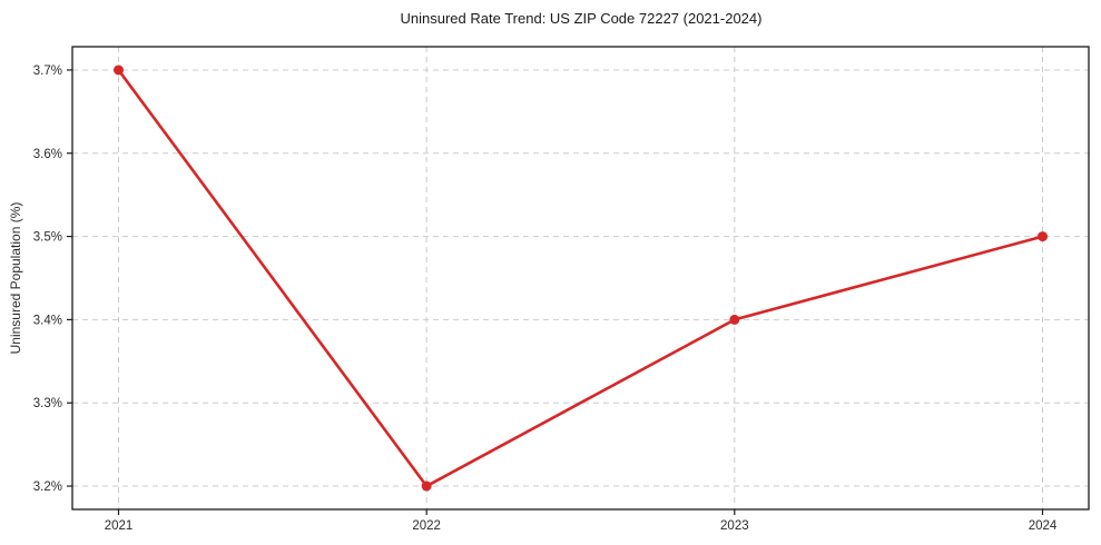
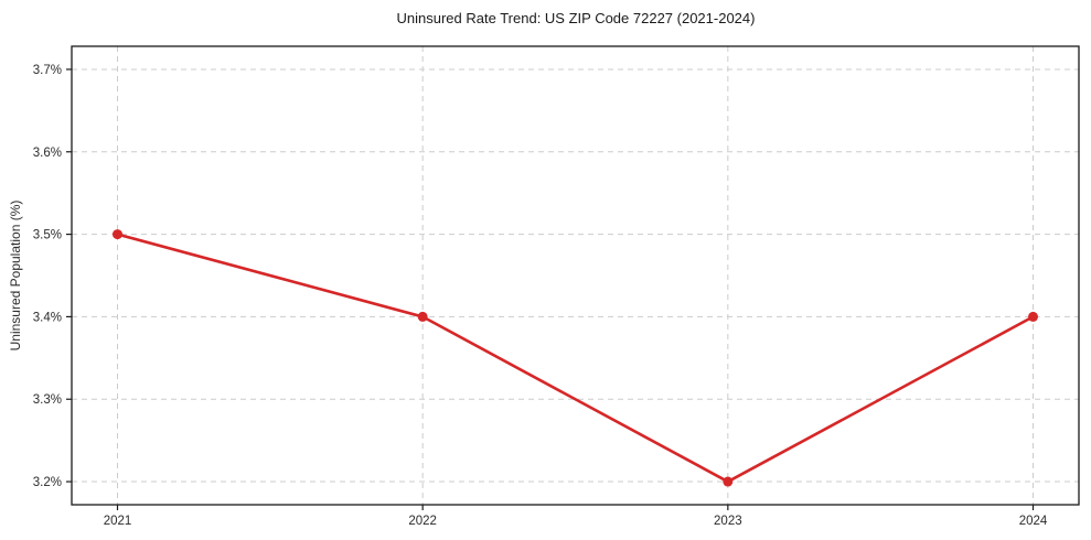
2021: 3.7% -> 3.5%
2022: 3.2% -> 3.4%
2023: 3.4% -> 3.2%
2024: 3.5% -> 3.4%
